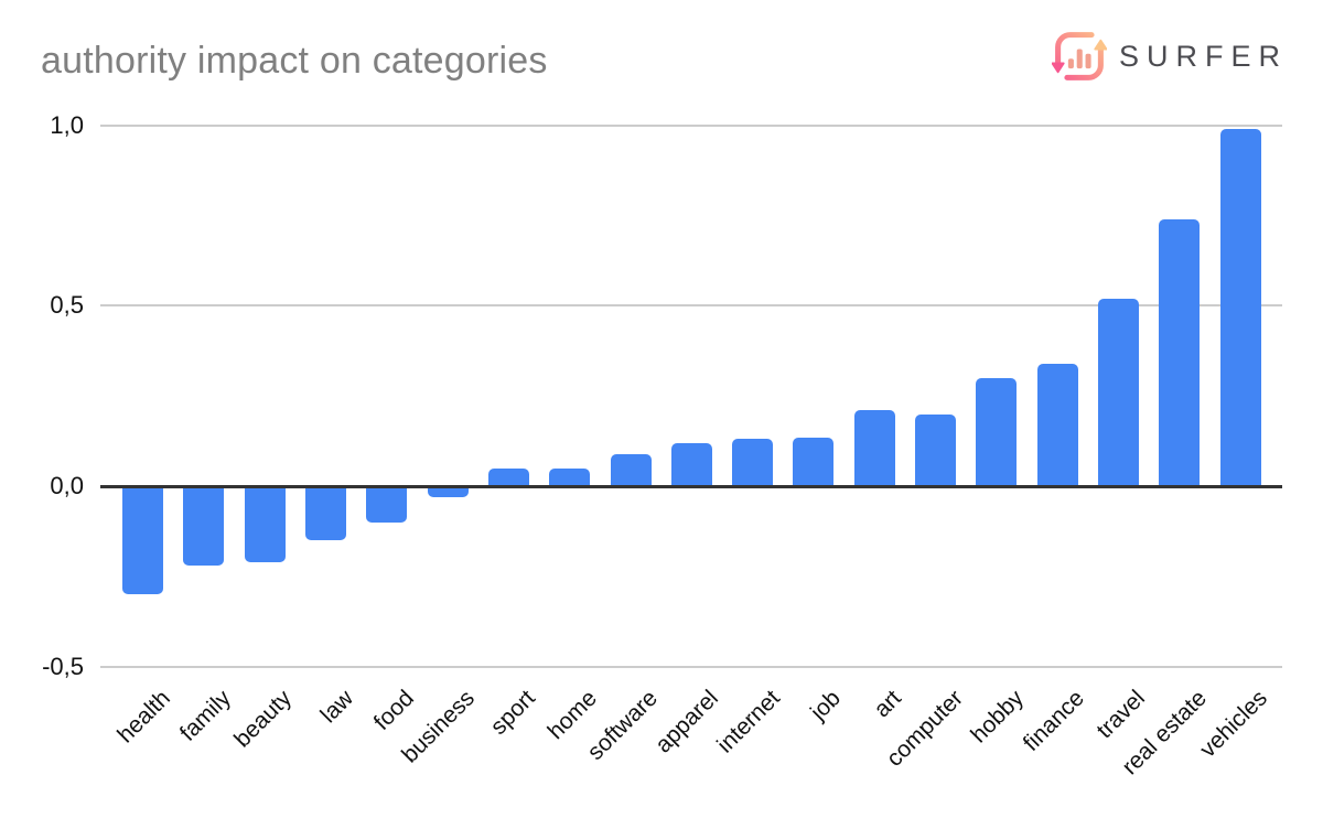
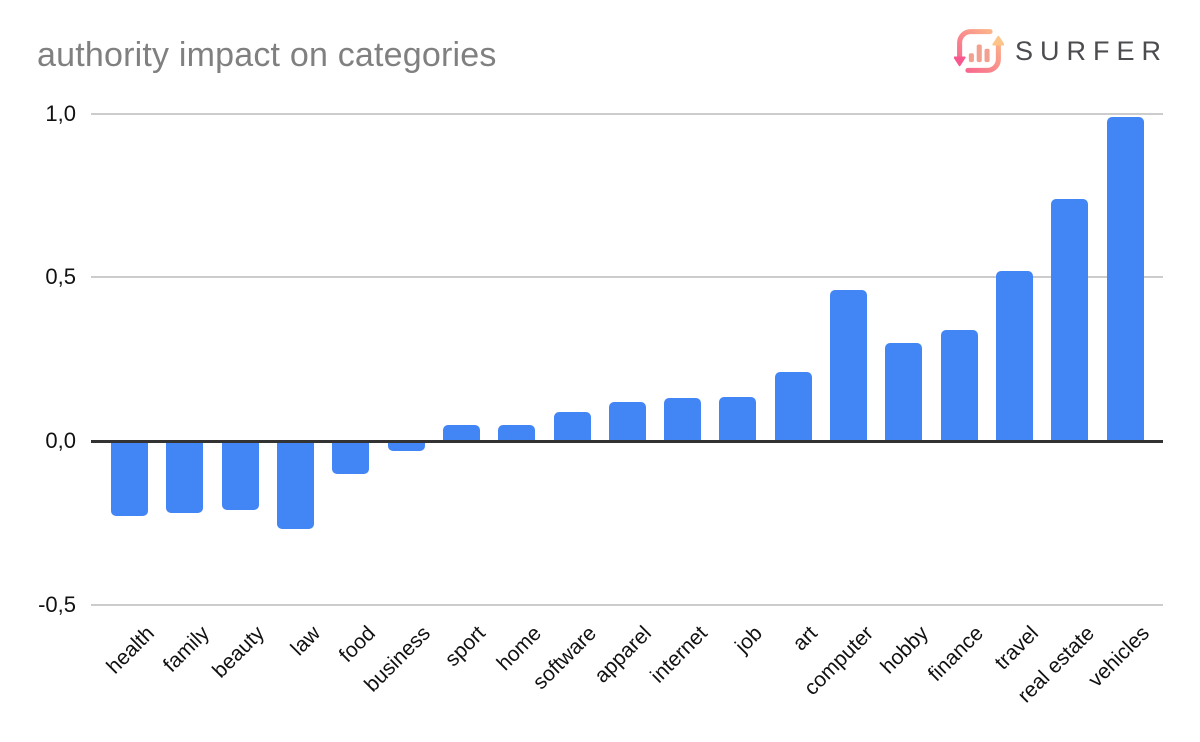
health: -0,30 -> -0,23
law: -0,15 -> -0,27
computer: 0,20 -> 0,46
